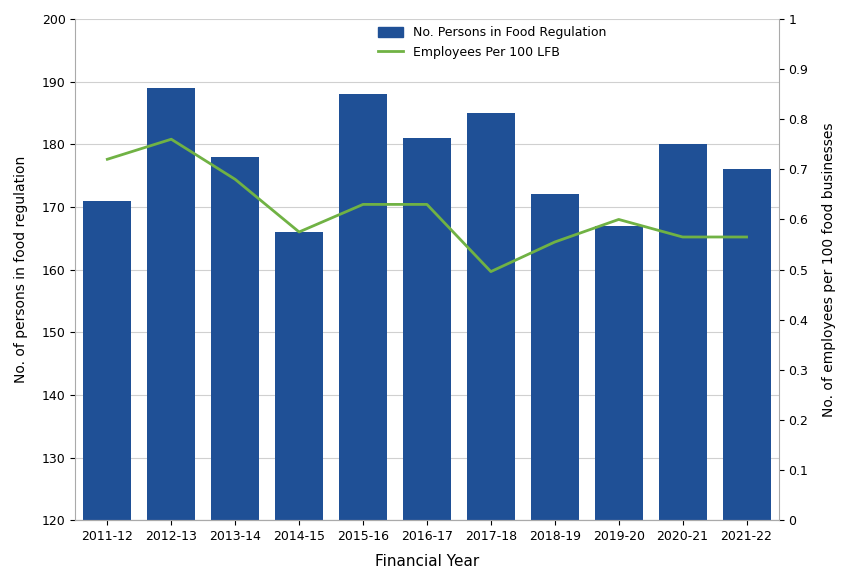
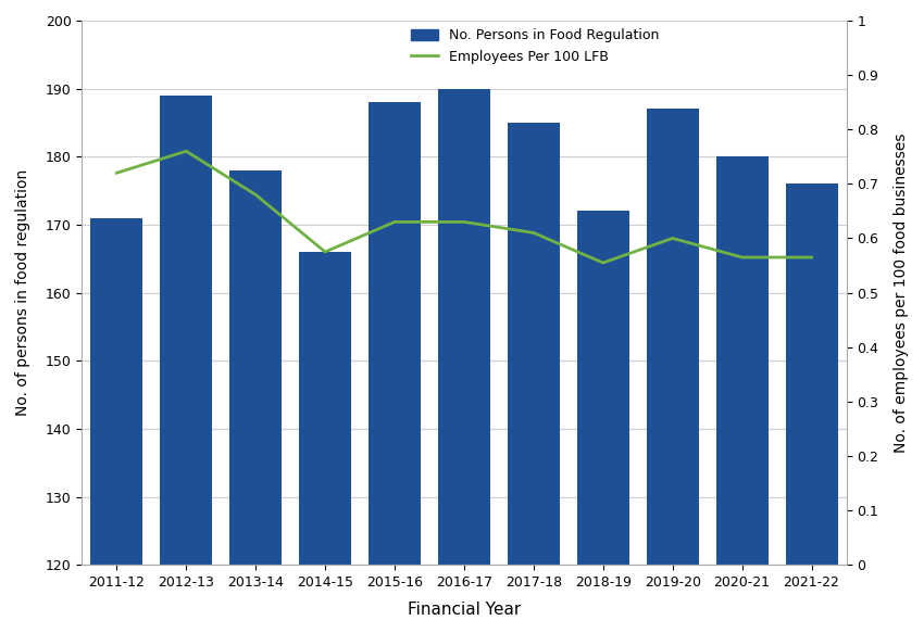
No. Persons in Food Regulation/2016-17: 181 -> 190
Employees Per 100 LFB/2017-18: 0.496 -> 0.610
No. Persons in Food Regulation/2019-20: 167 -> 187
